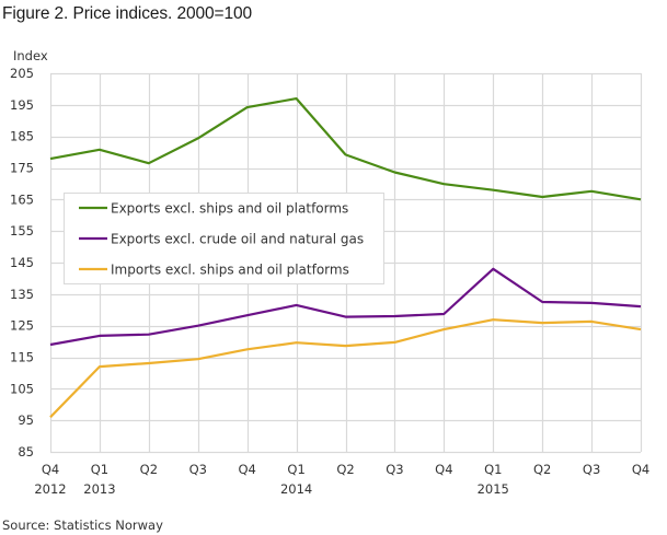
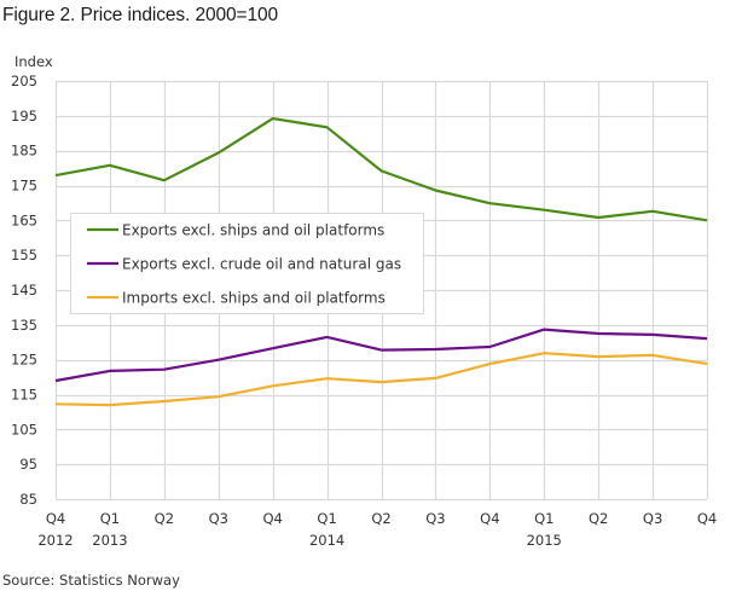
Imports excl. ships and oil platforms/Q4 2012: 96 -> 112
Exports excl. ships and oil platforms/Q1 2014: 197 -> 192
Exports excl. crude oil and natural gas/Q1 2015: 143 -> 134
